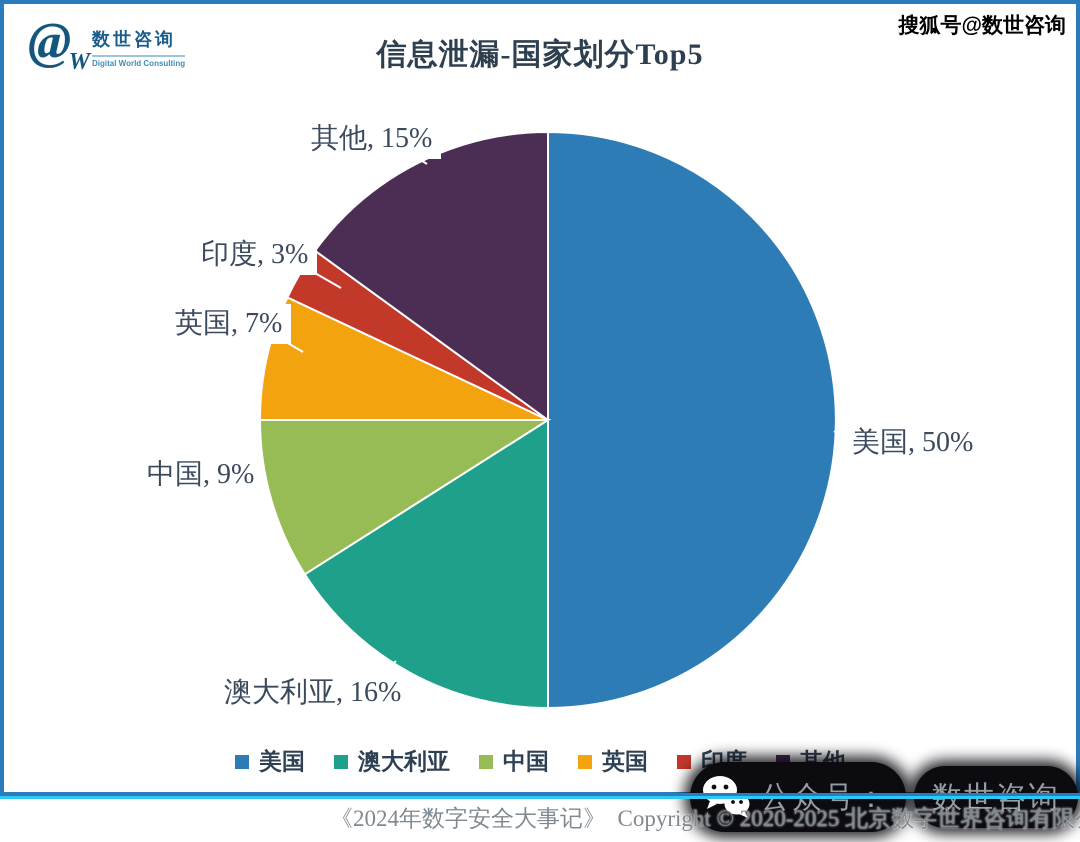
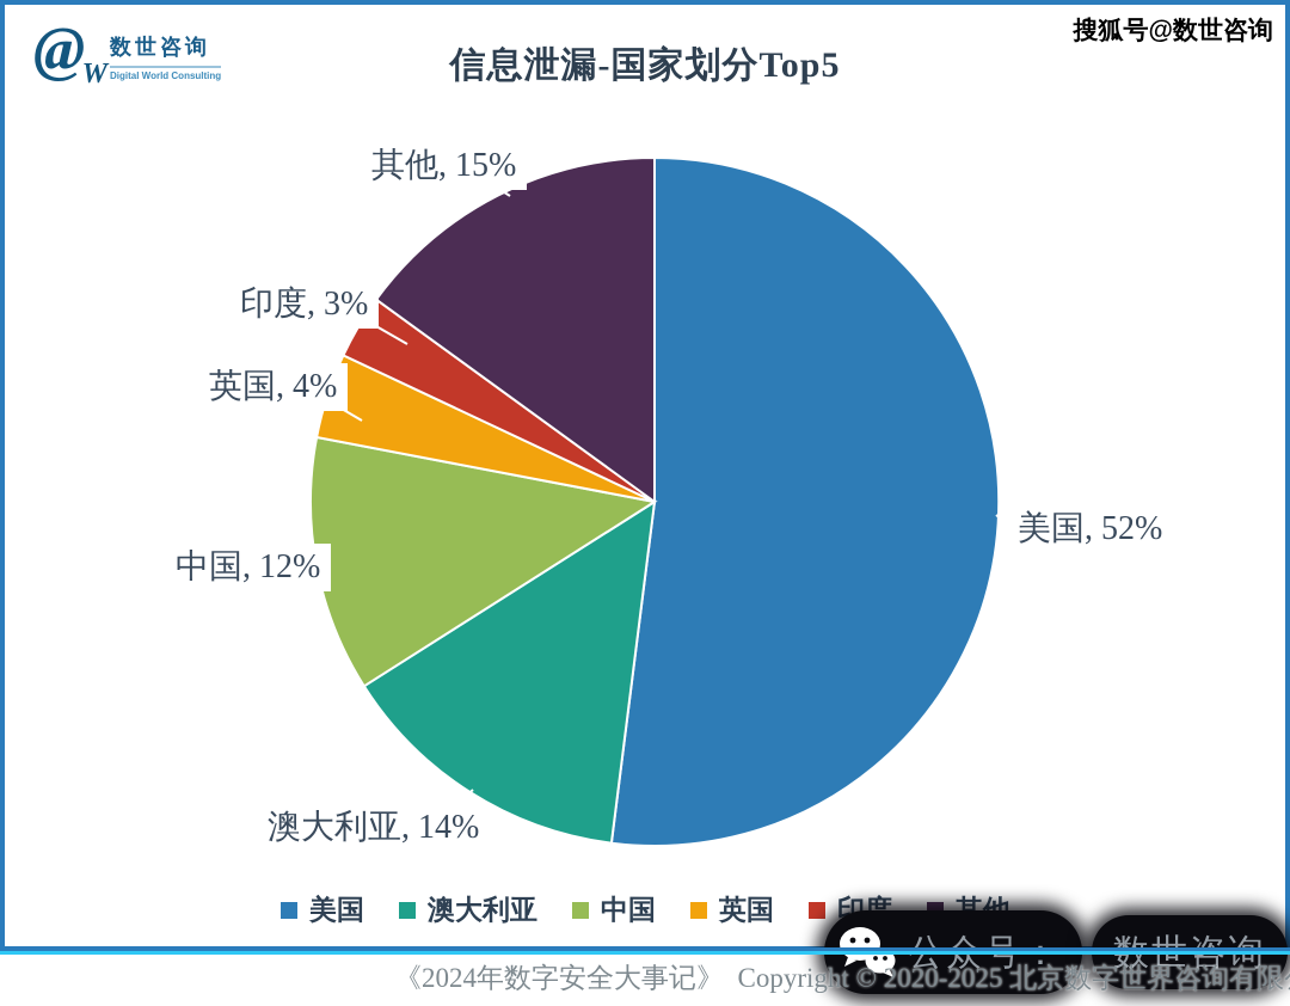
美国: 50% -> 52%
澳大利亚: 16% -> 14%
中国: 9% -> 12%
英国: 7% -> 4%
